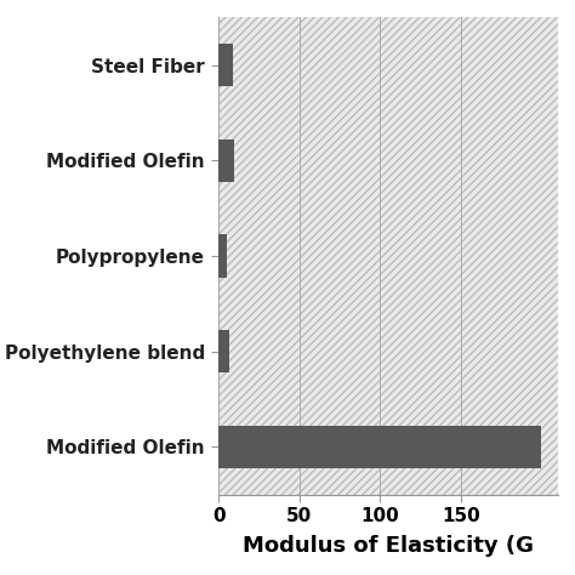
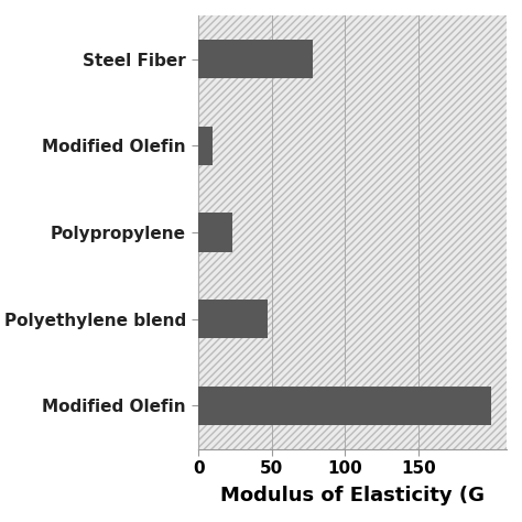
Steel Fiber: 9 -> 78
Polypropylene: 5 -> 23
Polyethylene blend: 7 -> 47
